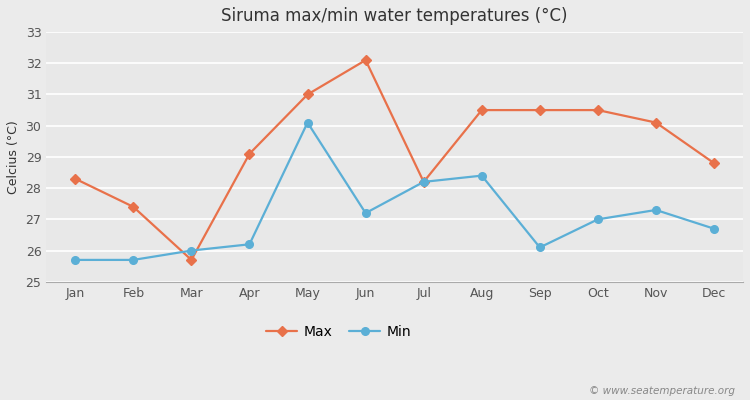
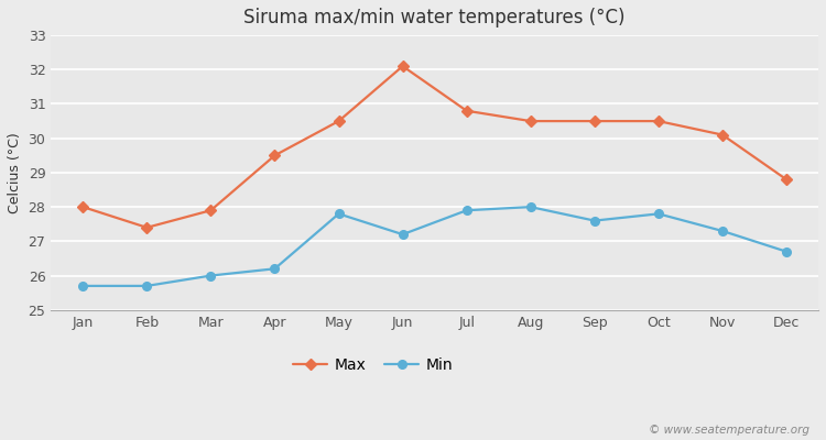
Max/Jan: 28.3 -> 28.0
Max/Mar: 25.7 -> 27.9
Max/Apr: 29.1 -> 29.5
Max/May: 31.0 -> 30.5
Min/May: 30.1 -> 27.8
Max/Jul: 28.2 -> 30.8
Min/Jul: 28.2 -> 27.9
Min/Aug: 28.4 -> 28.0
Min/Sep: 26.1 -> 27.6
Min/Oct: 27.0 -> 27.8
